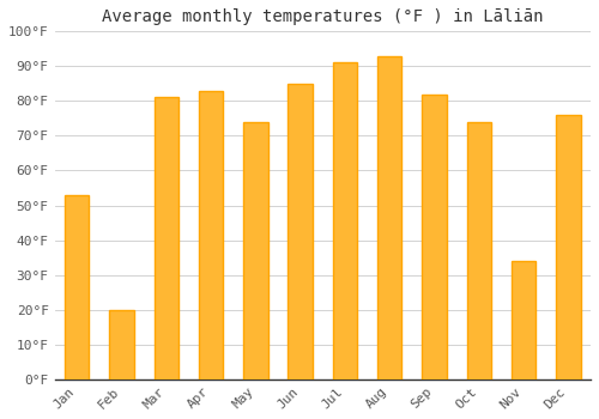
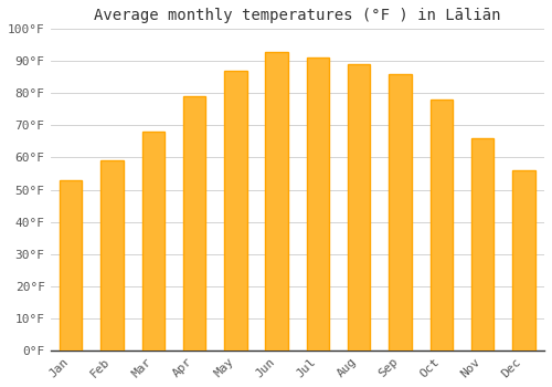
Feb: 20°F -> 59°F
Mar: 81°F -> 68°F
Apr: 83°F -> 79°F
May: 74°F -> 87°F
Jun: 85°F -> 93°F
Aug: 93°F -> 89°F
Sep: 82°F -> 86°F
Oct: 74°F -> 78°F
Nov: 34°F -> 66°F
Dec: 76°F -> 56°F
